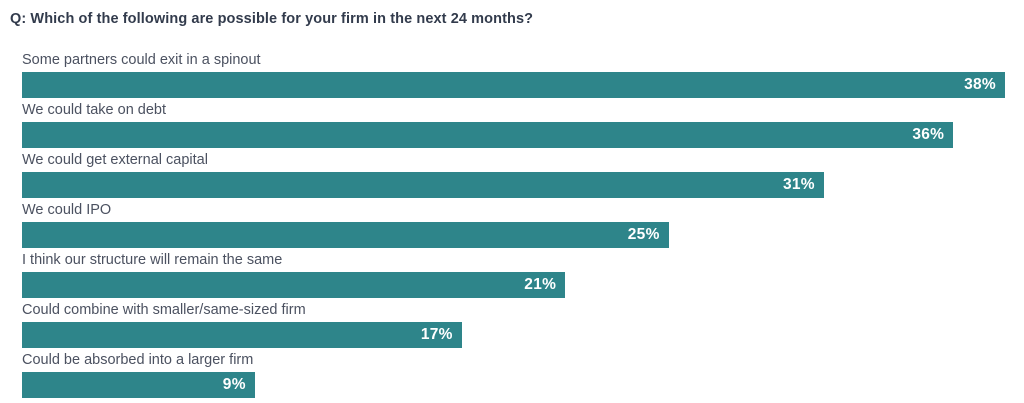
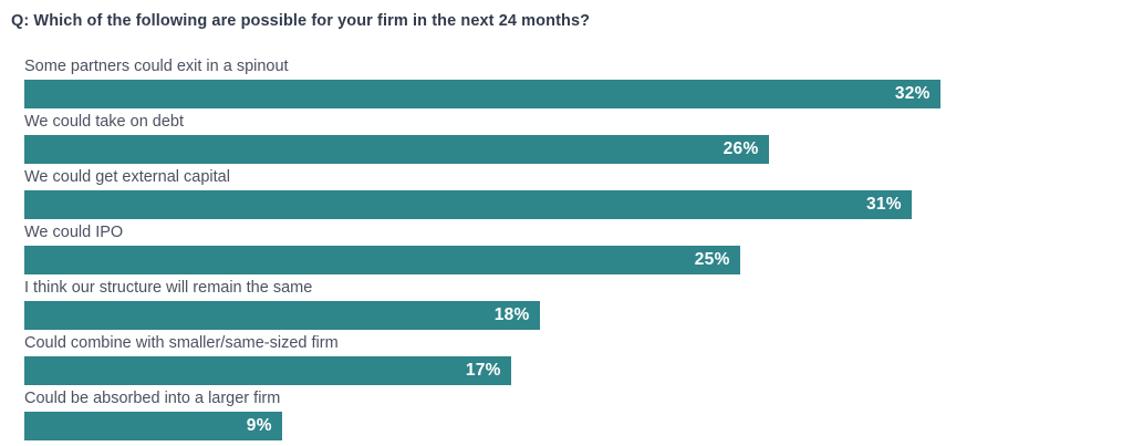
Some partners could exit in a spinout: 38% -> 32%
We could take on debt: 36% -> 26%
I think our structure will remain the same: 21% -> 18%
